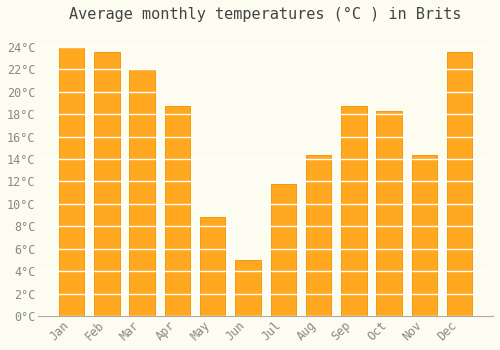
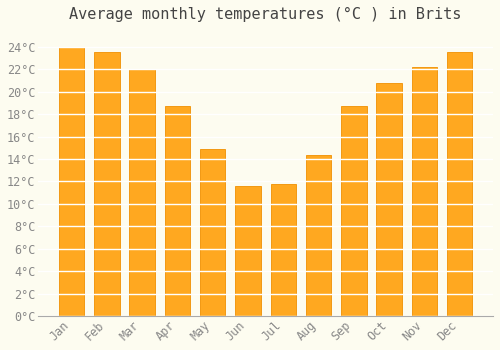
May: 8.8°C -> 14.9°C
Jun: 5.0°C -> 11.6°C
Oct: 18.3°C -> 20.8°C
Nov: 14.4°C -> 22.2°C
